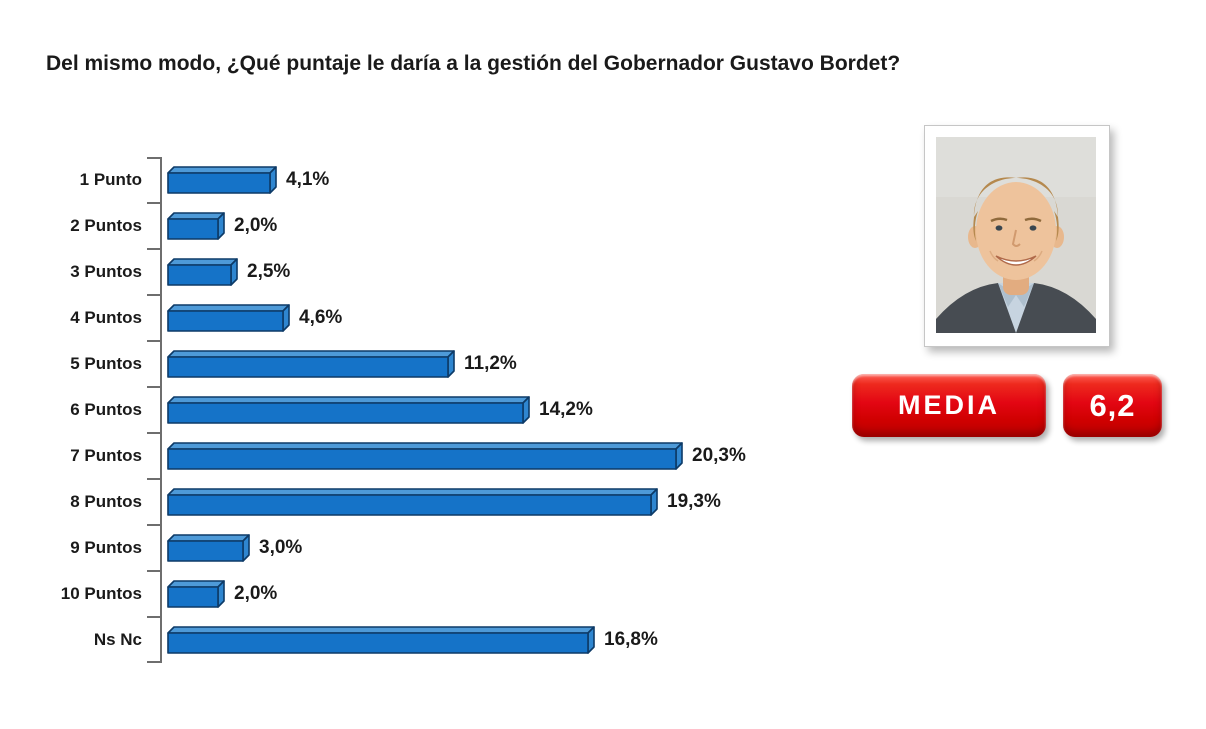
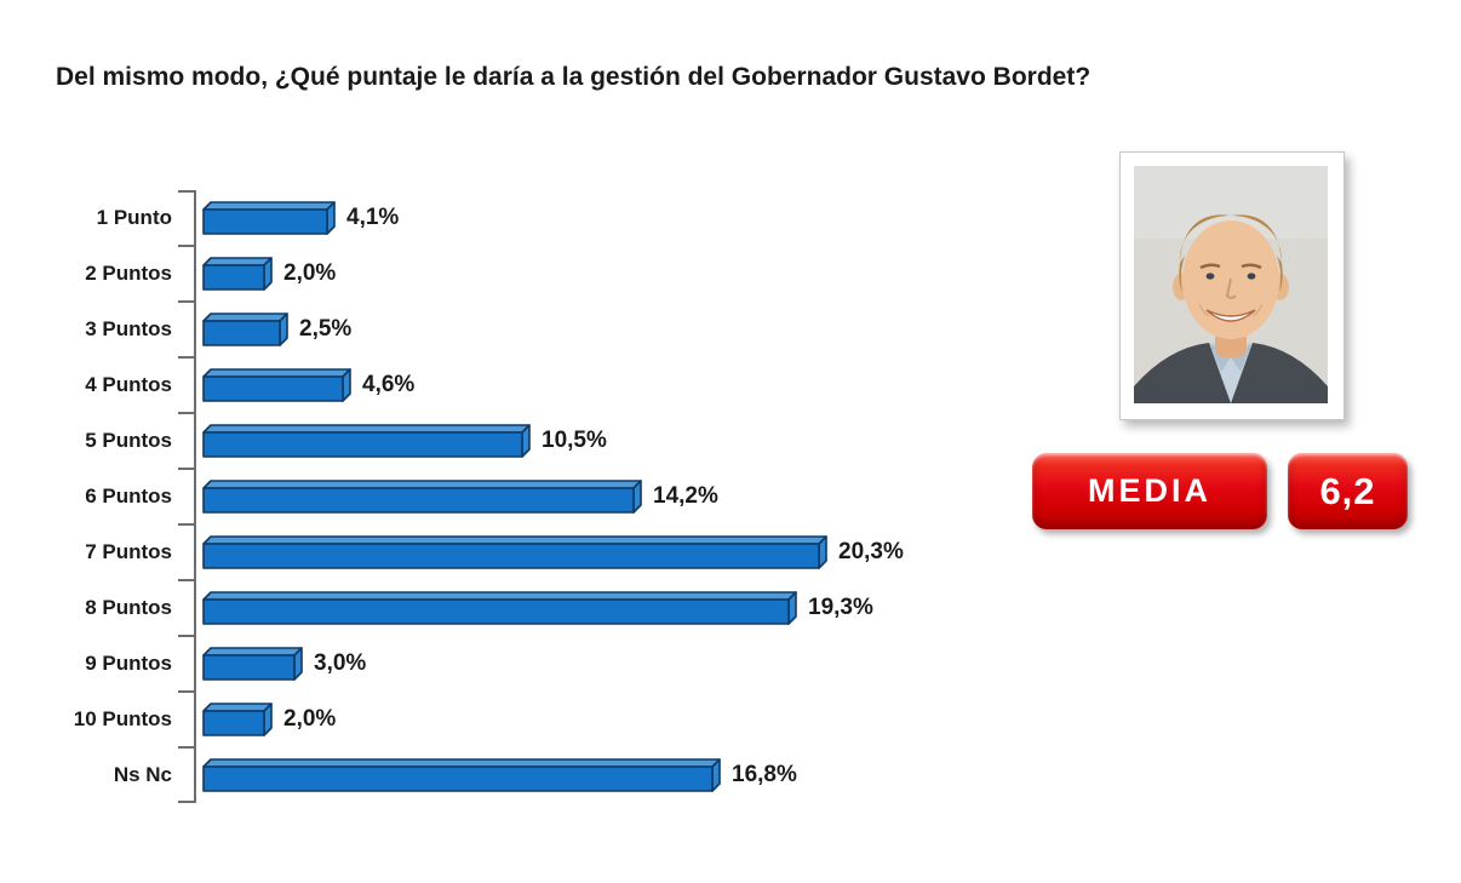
5 Puntos: 11,2% -> 10,5%
